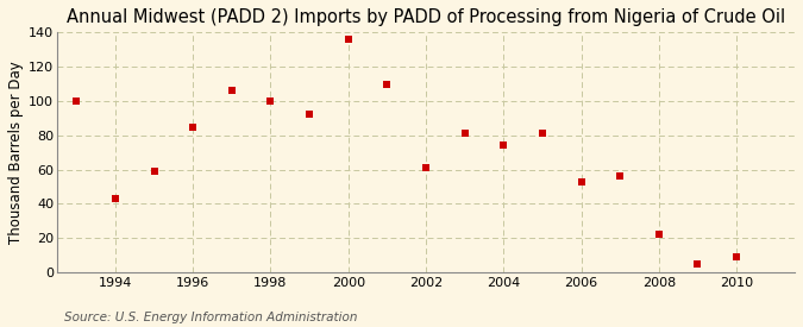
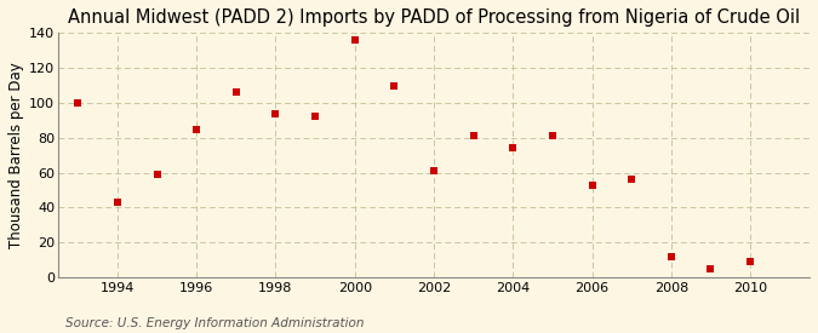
1998: 100 -> 94
2008: 22 -> 12
